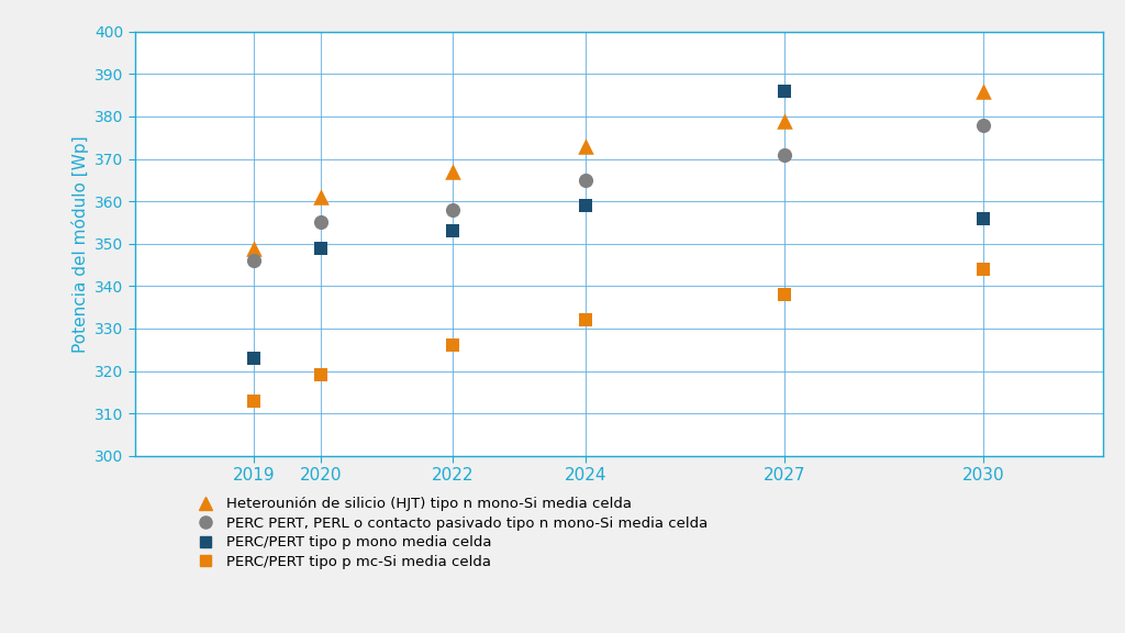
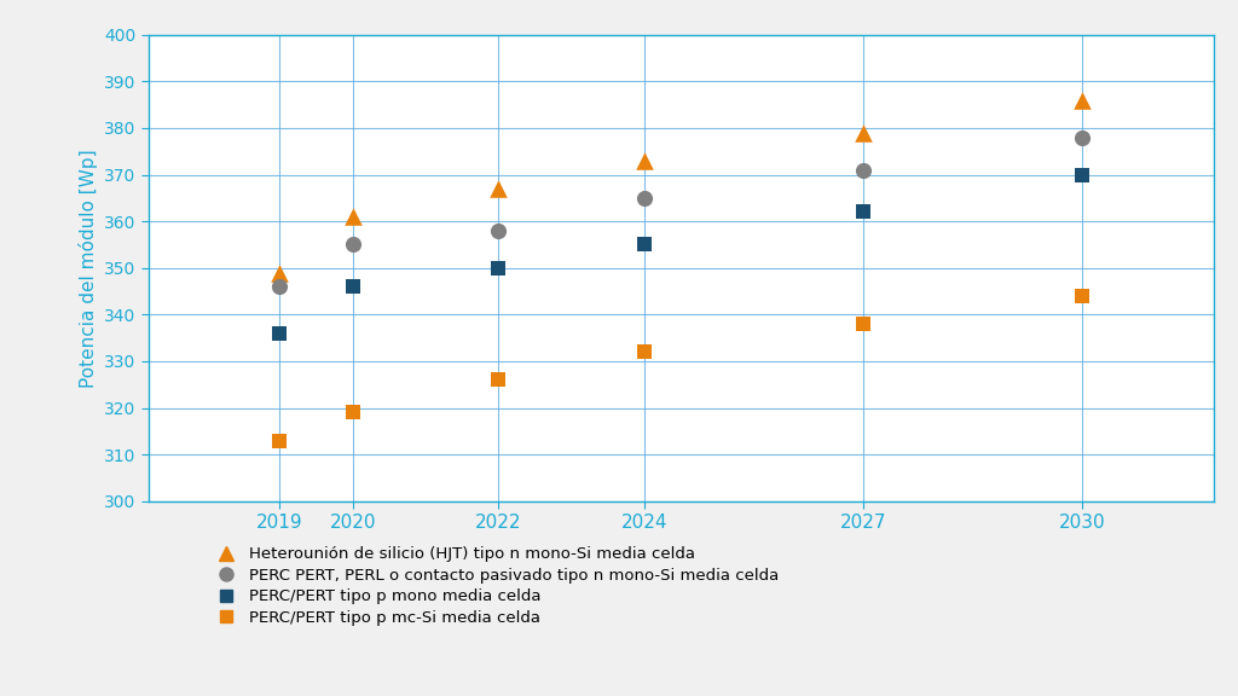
PERC/PERT tipo p mono media celda/2019: 323 -> 336
PERC/PERT tipo p mono media celda/2020: 349 -> 346
PERC/PERT tipo p mono media celda/2022: 353 -> 350
PERC/PERT tipo p mono media celda/2024: 359 -> 355
PERC/PERT tipo p mono media celda/2027: 386 -> 362
PERC/PERT tipo p mono media celda/2030: 356 -> 370
